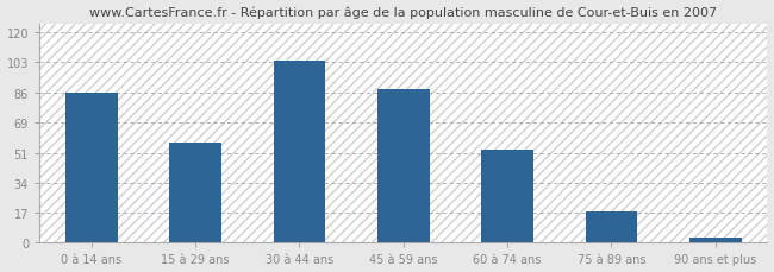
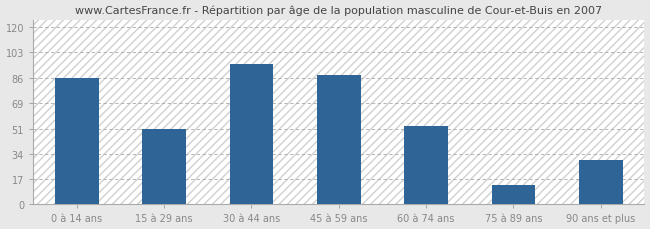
15 à 29 ans: 57 -> 51
30 à 44 ans: 104 -> 95
75 à 89 ans: 18 -> 13
90 ans et plus: 3 -> 30
